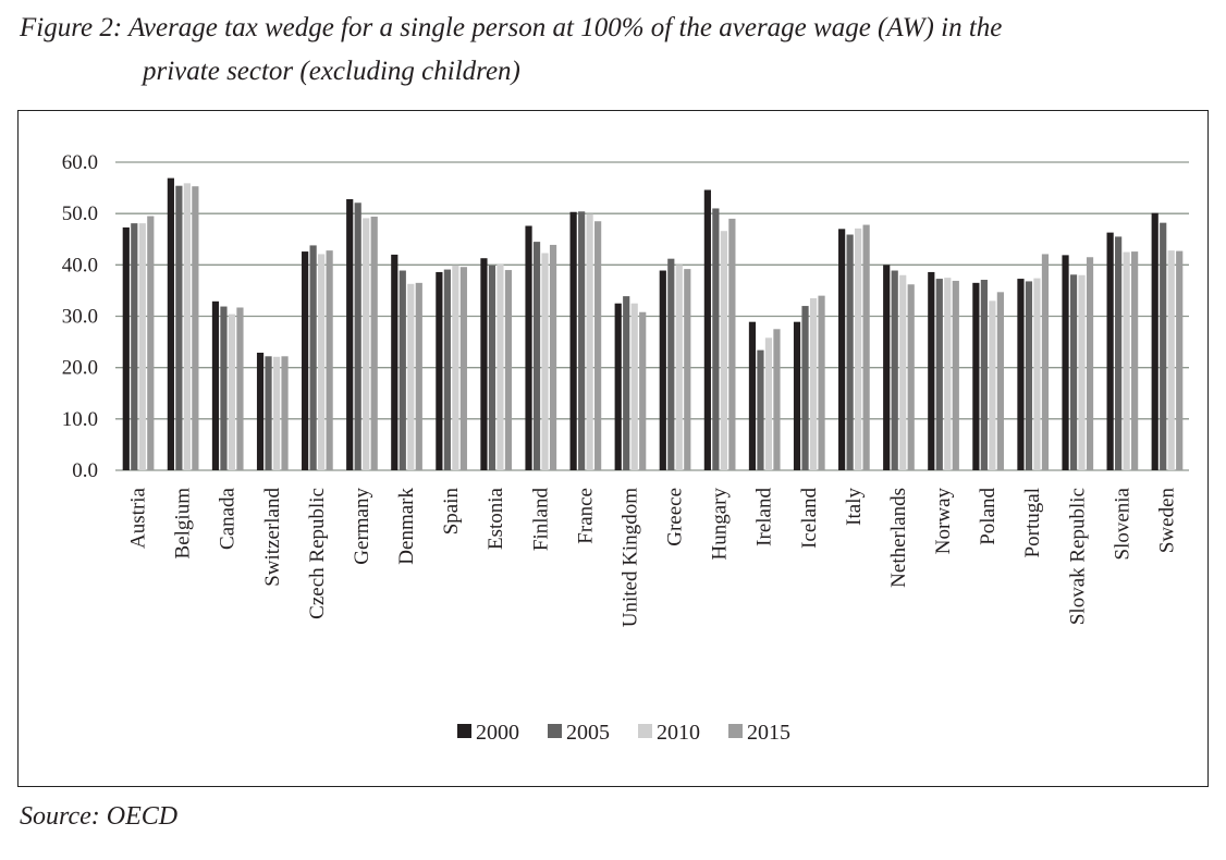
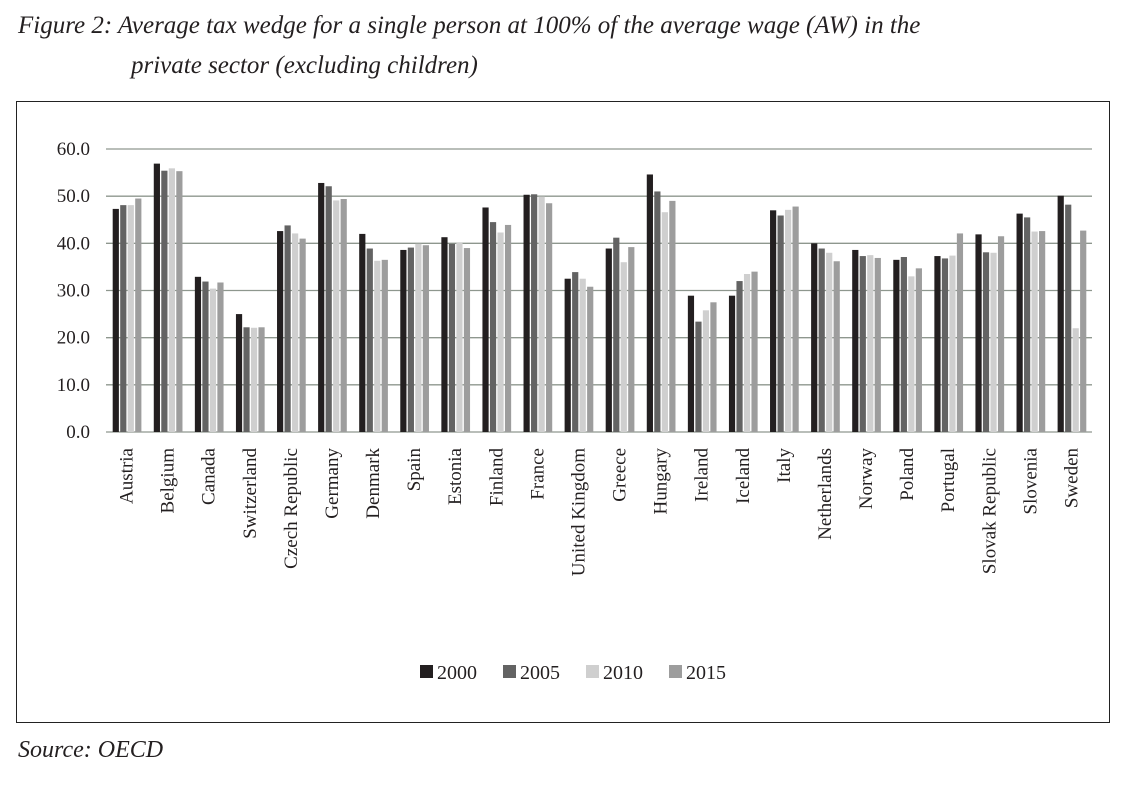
2000/Switzerland: 23 -> 25
2015/Czech Republic: 43 -> 41
2010/Greece: 40 -> 36
2010/Sweden: 43 -> 22
